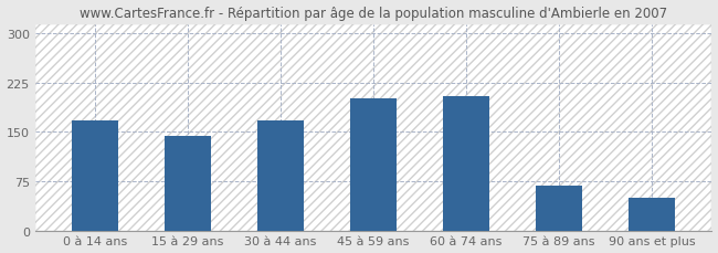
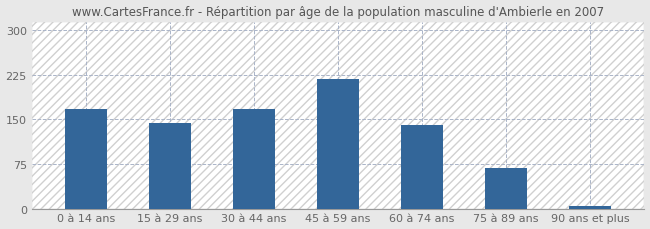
45 à 59 ans: 202 -> 219
60 à 74 ans: 204 -> 141
90 ans et plus: 50 -> 5
